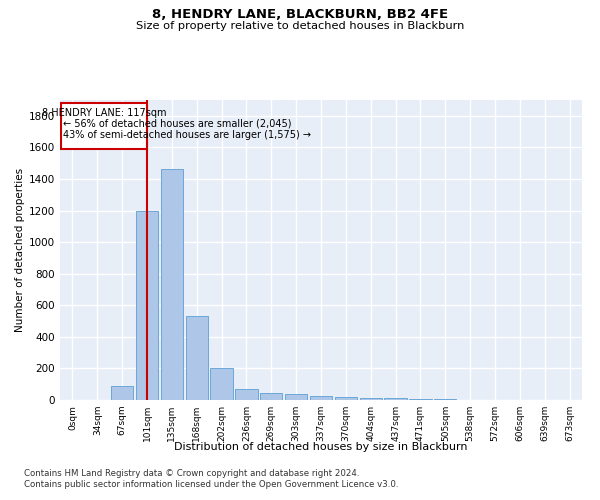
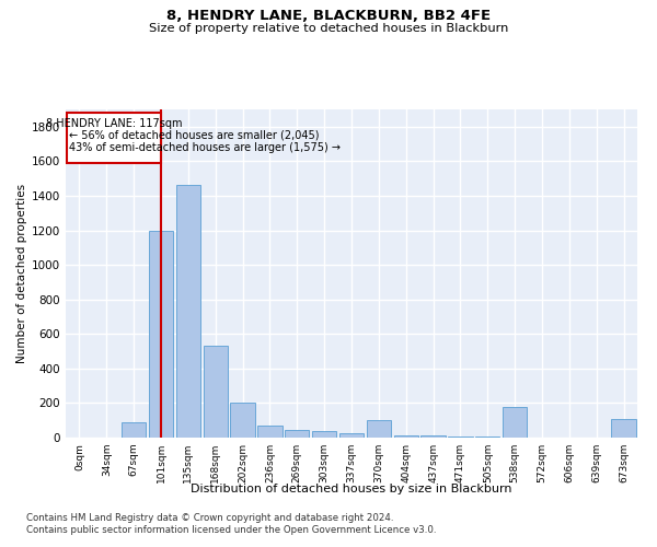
370sqm: 20 -> 100
538sqm: 0 -> 180
673sqm: 0 -> 110
